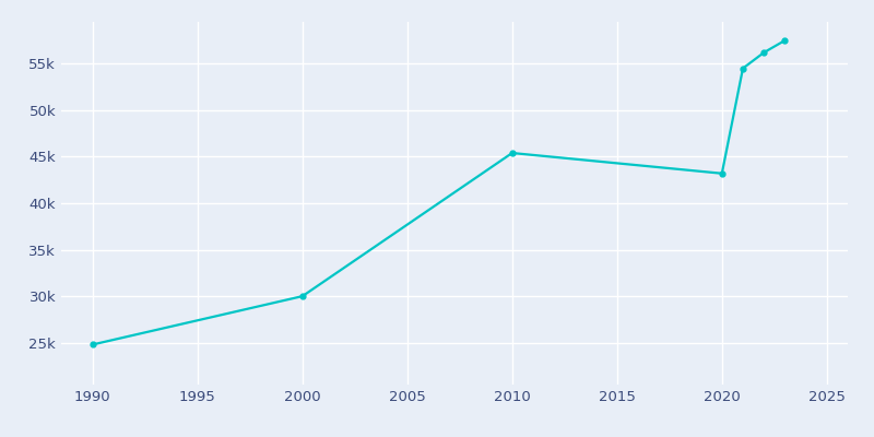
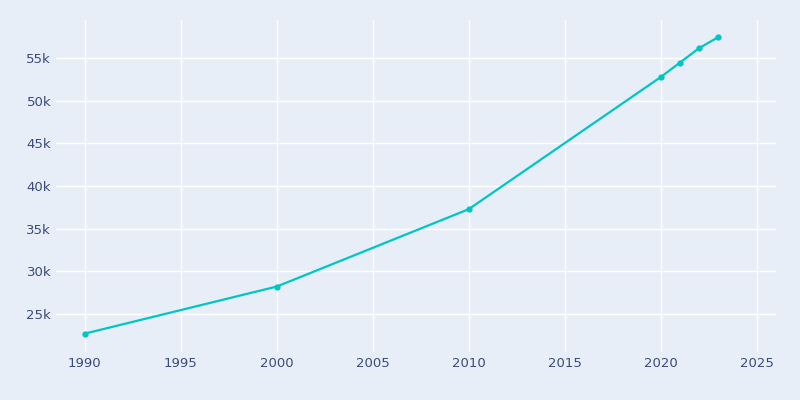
1990: 24.8k -> 22.7k
2000: 30.0k -> 28.2k
2010: 45.4k -> 37.3k
2020: 43.2k -> 52.8k
